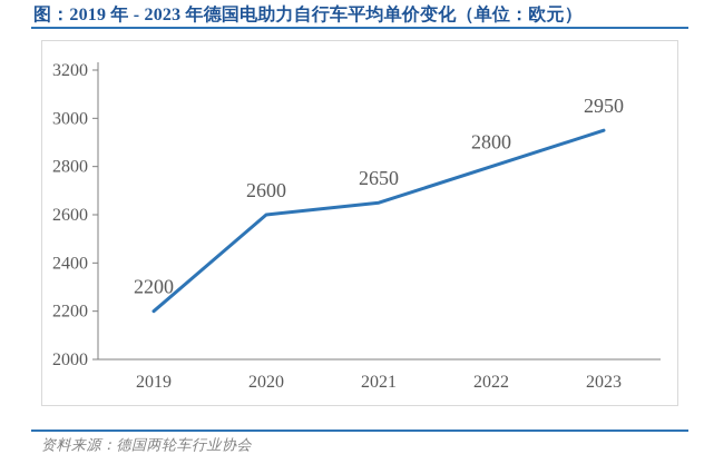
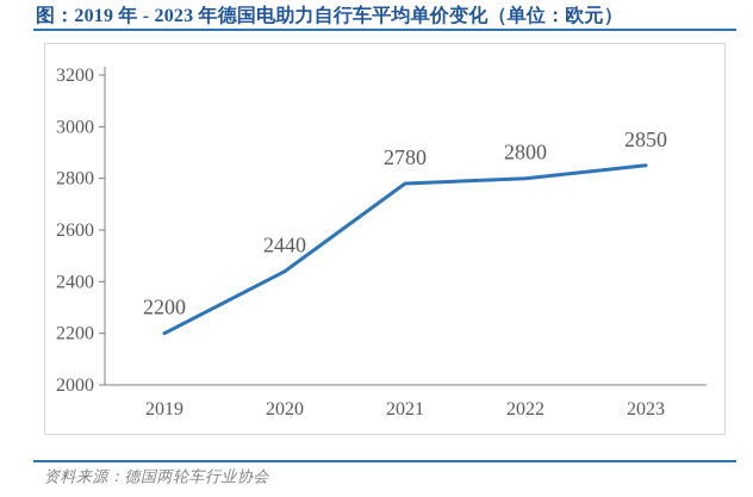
2020: 2600 -> 2440
2021: 2650 -> 2780
2023: 2950 -> 2850
